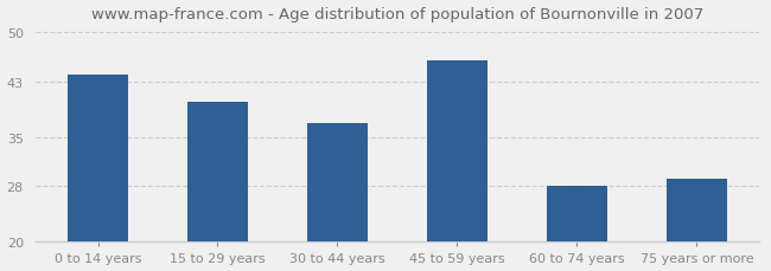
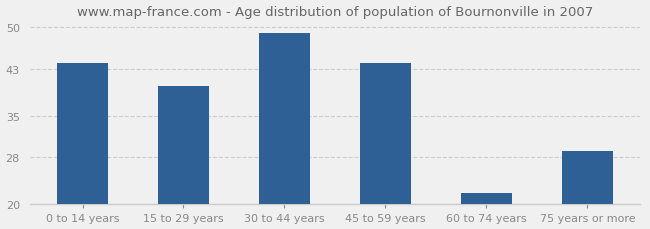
30 to 44 years: 37 -> 49
45 to 59 years: 46 -> 44
60 to 74 years: 28 -> 22
